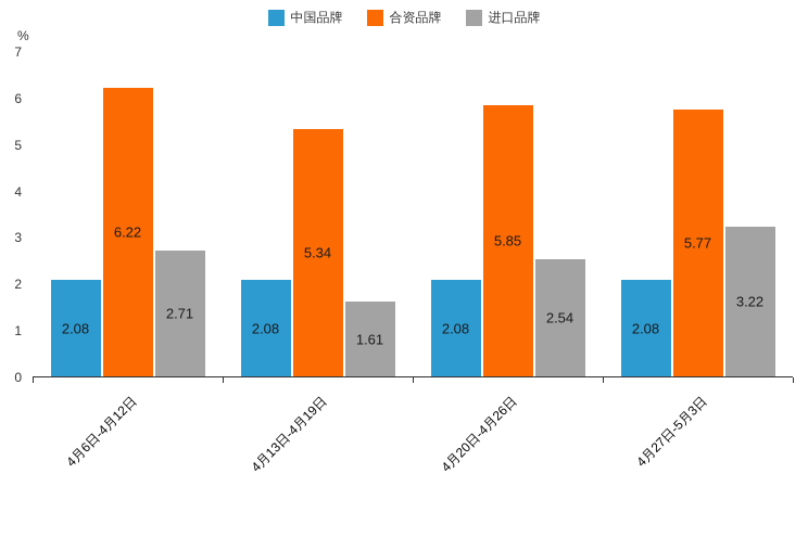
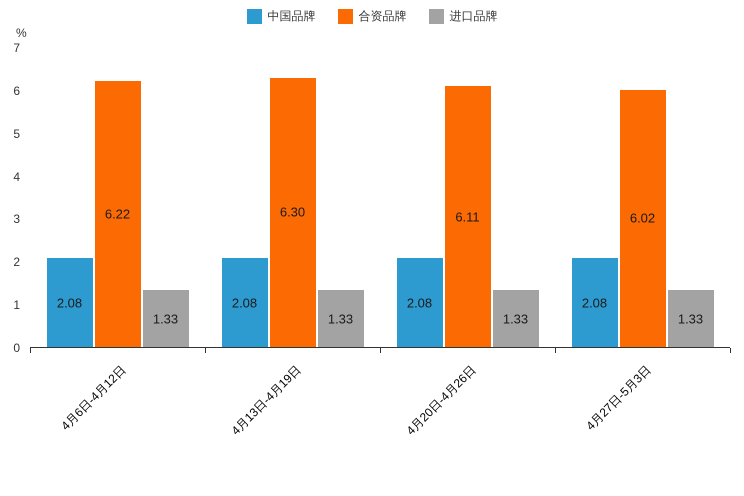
进口品牌/4月6日-4月12日: 2.71 -> 1.33
合资品牌/4月13日-4月19日: 5.34 -> 6.30
进口品牌/4月13日-4月19日: 1.61 -> 1.33
合资品牌/4月20日-4月26日: 5.85 -> 6.11
进口品牌/4月20日-4月26日: 2.54 -> 1.33
合资品牌/4月27日-5月3日: 5.77 -> 6.02
进口品牌/4月27日-5月3日: 3.22 -> 1.33
